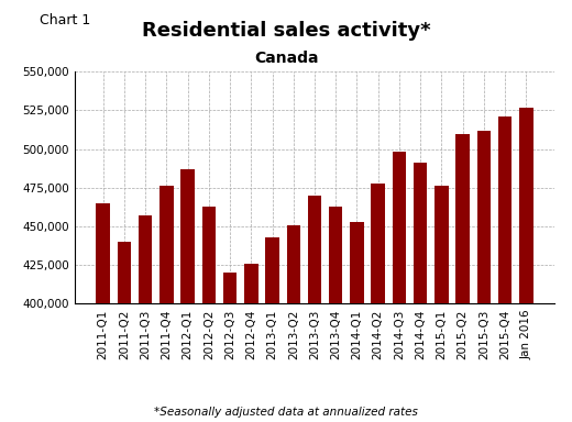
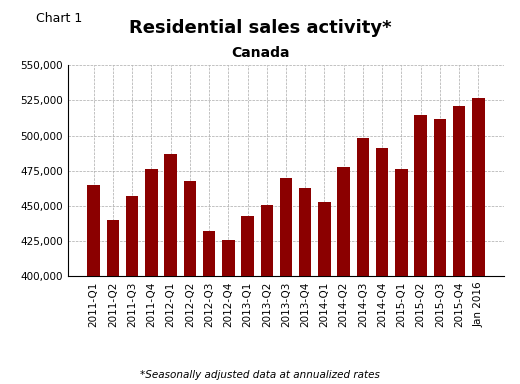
2012-Q2: 463,000 -> 468,000
2012-Q3: 420,000 -> 432,000
2015-Q2: 510,000 -> 515,000
